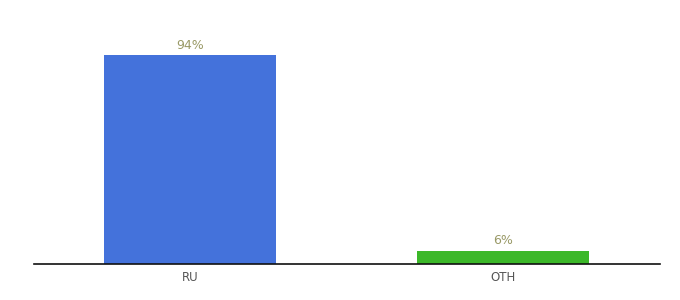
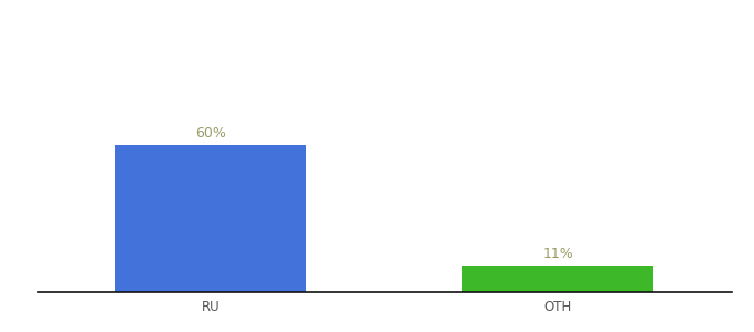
RU: 94% -> 60%
OTH: 6% -> 11%
